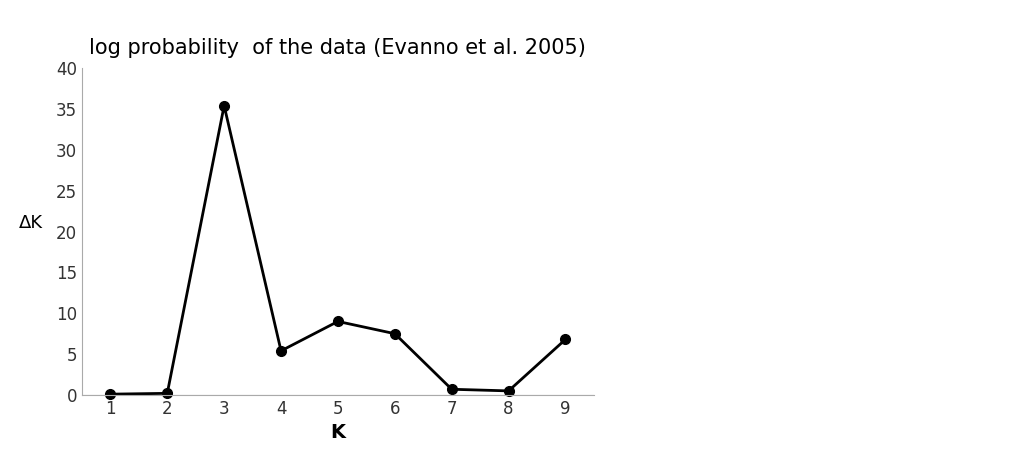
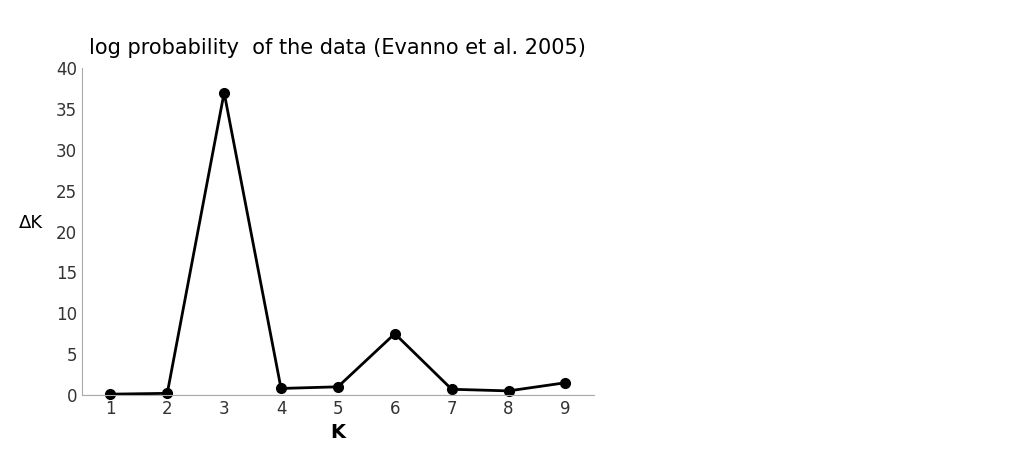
3: 35.4 -> 37.0
4: 5.4 -> 0.8
5: 9.0 -> 1.0
9: 6.8 -> 1.5
